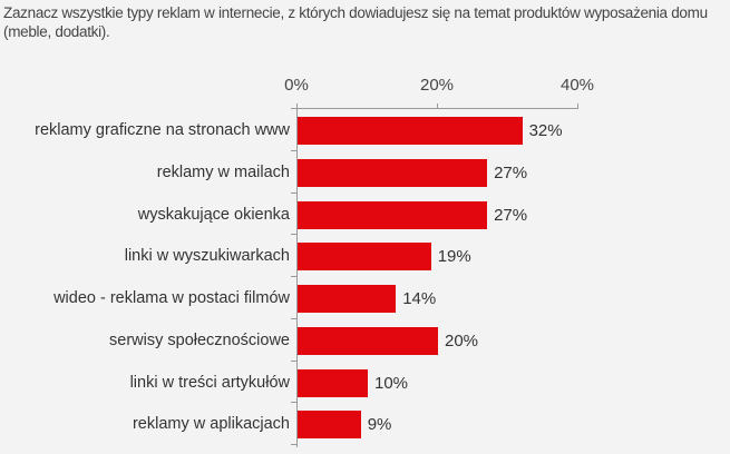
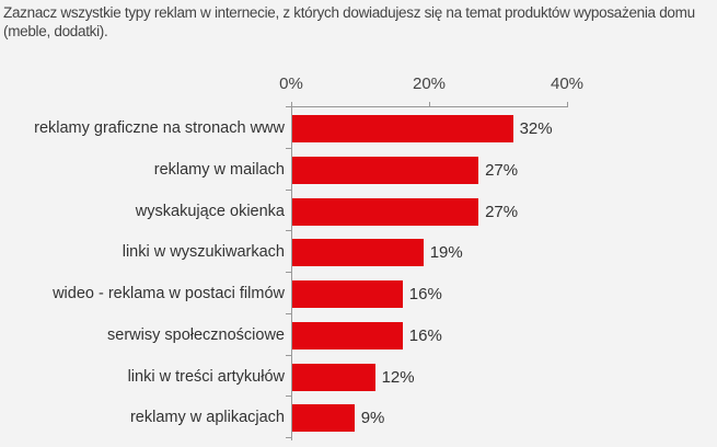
wideo - reklama w postaci filmów: 14% -> 16%
serwisy społecznościowe: 20% -> 16%
linki w treści artykułów: 10% -> 12%
